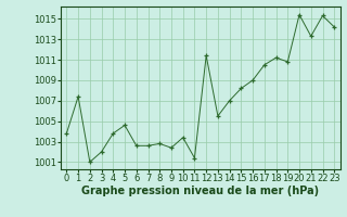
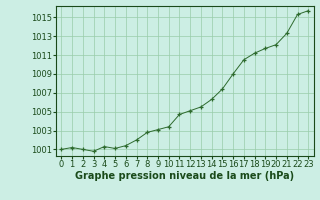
0: 1003.8 -> 1001.0
1: 1007.4 -> 1001.2
3: 1002.0 -> 1000.8
4: 1003.8 -> 1001.3
5: 1004.6 -> 1001.1
6: 1002.6 -> 1001.4
7: 1002.6 -> 1002.0
9: 1002.4 -> 1003.1
11: 1001.4 -> 1004.7
12: 1011.4 -> 1005.1
14: 1007.0 -> 1006.3
15: 1008.2 -> 1007.4
19: 1010.8 -> 1011.7
20: 1015.4 -> 1012.1
23: 1014.2 -> 1015.7
